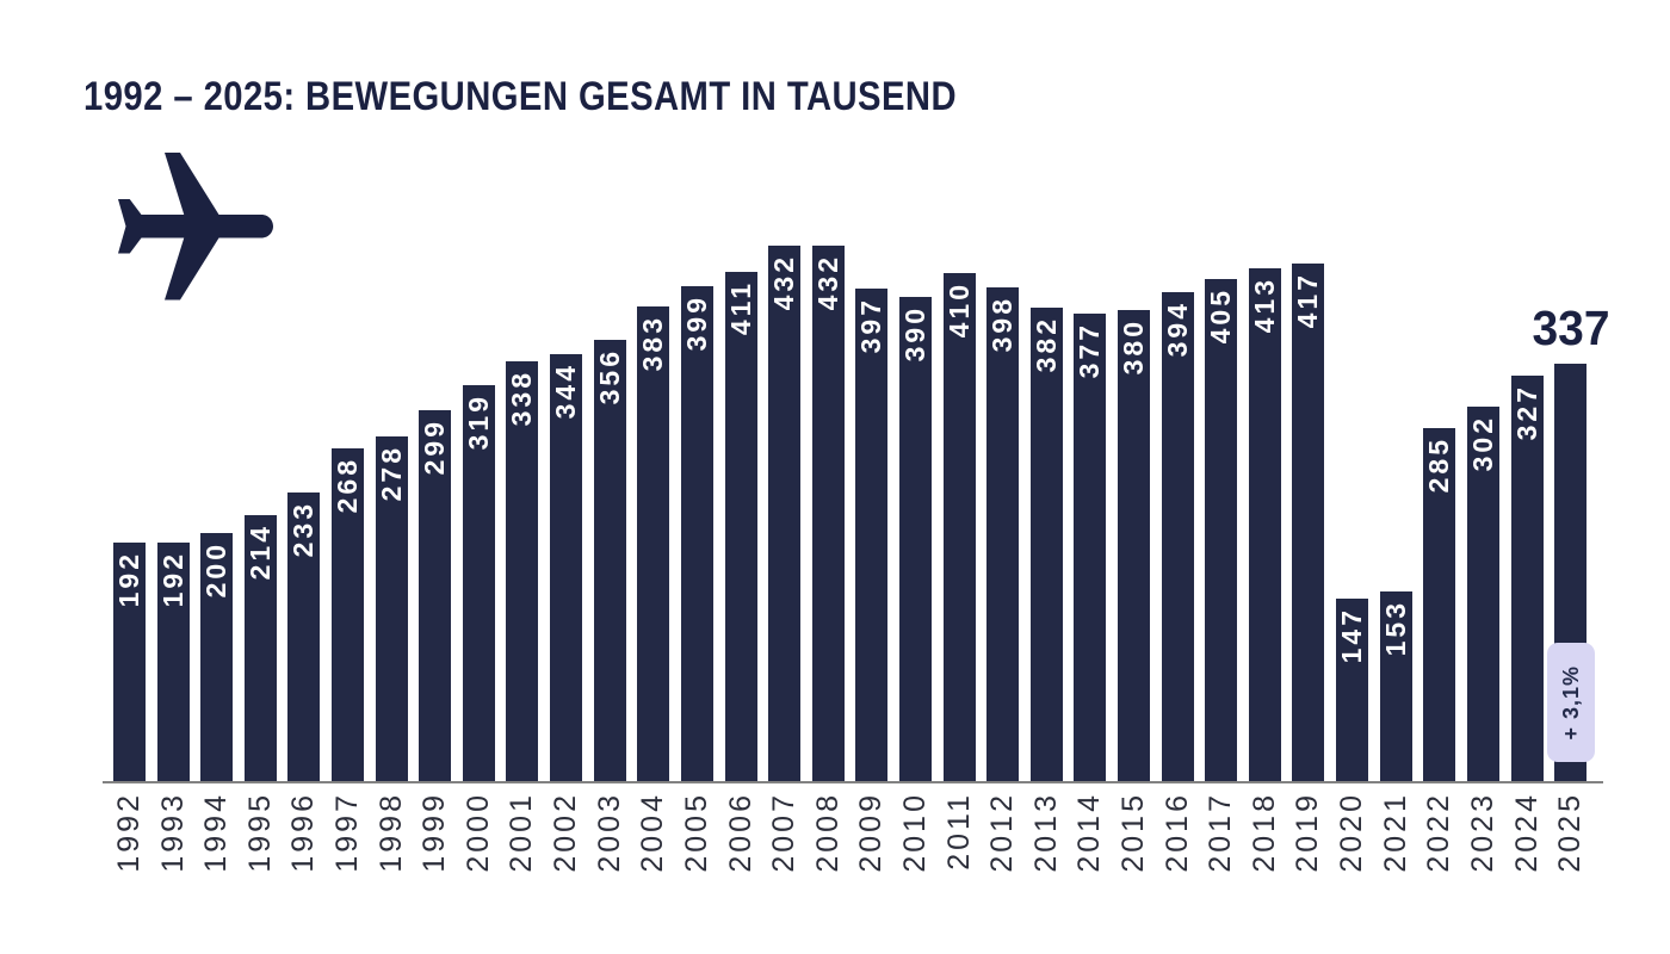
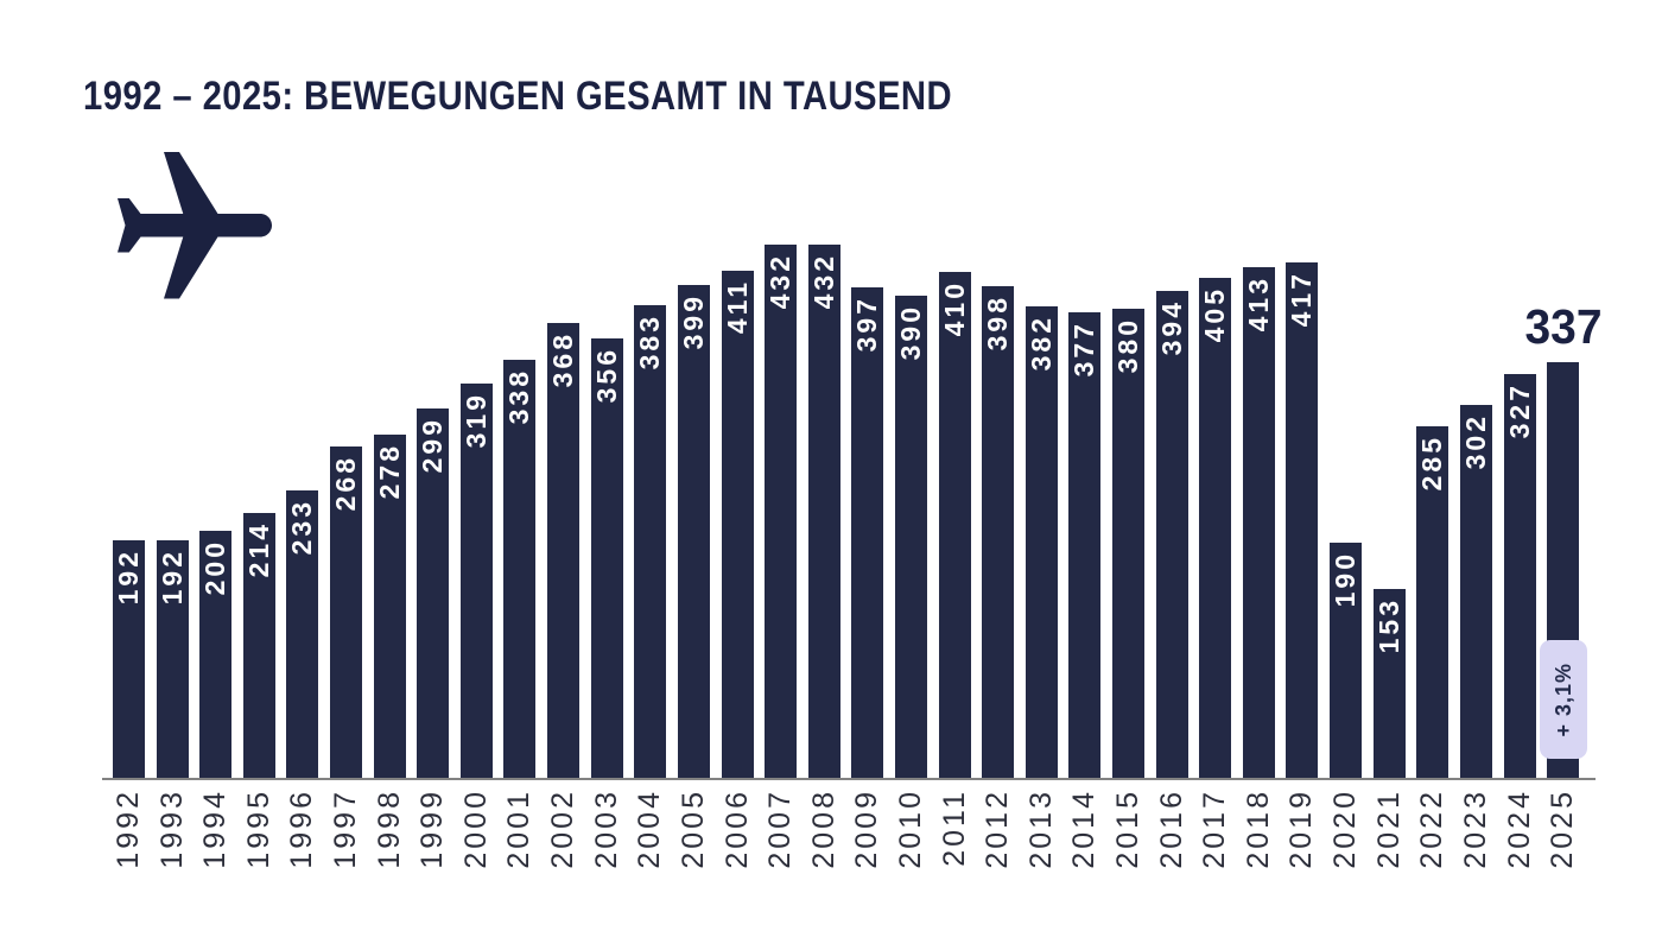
2002: 344 -> 368
2020: 147 -> 190
